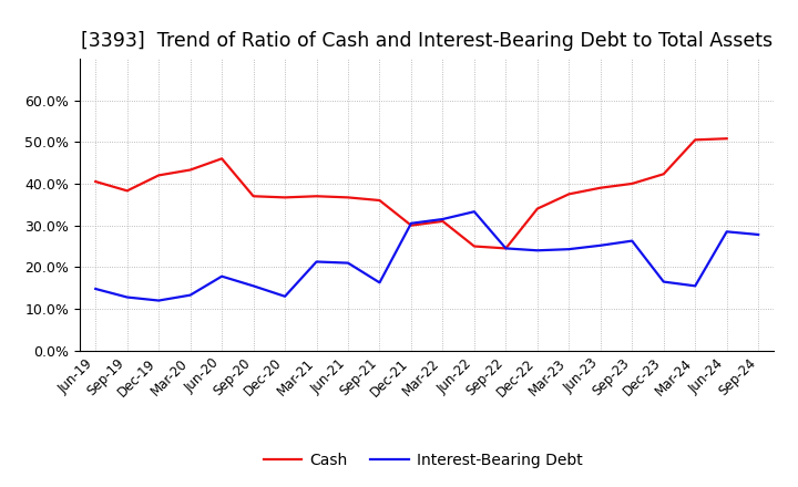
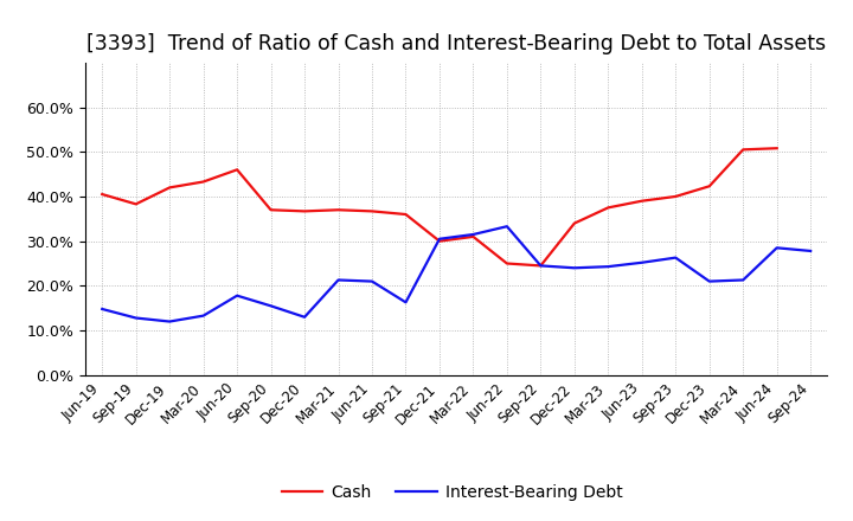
Interest-Bearing Debt/Dec-23: 16.5% -> 21.0%
Interest-Bearing Debt/Mar-24: 15.5% -> 21.3%
